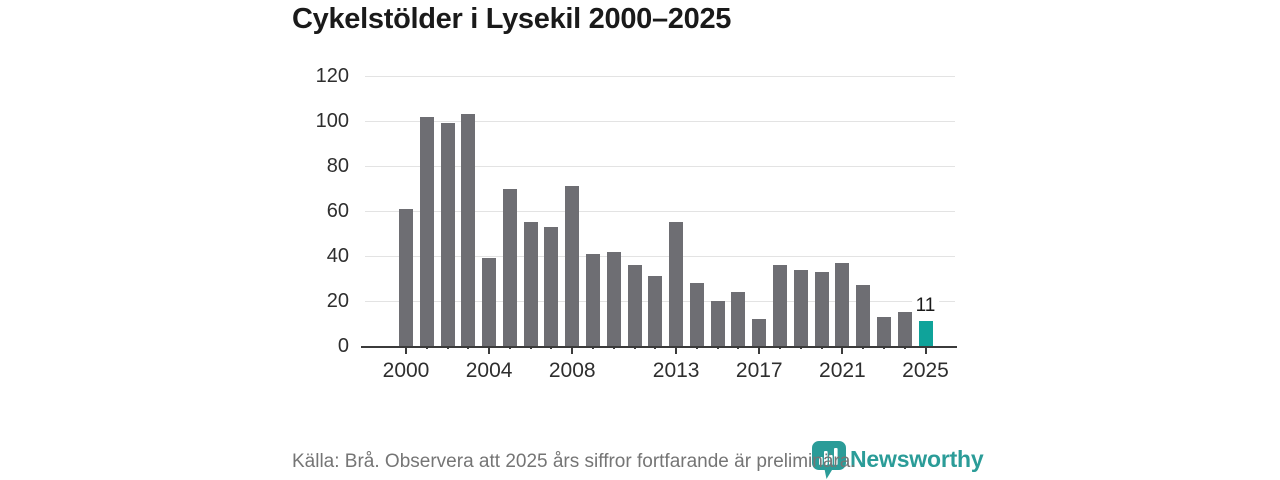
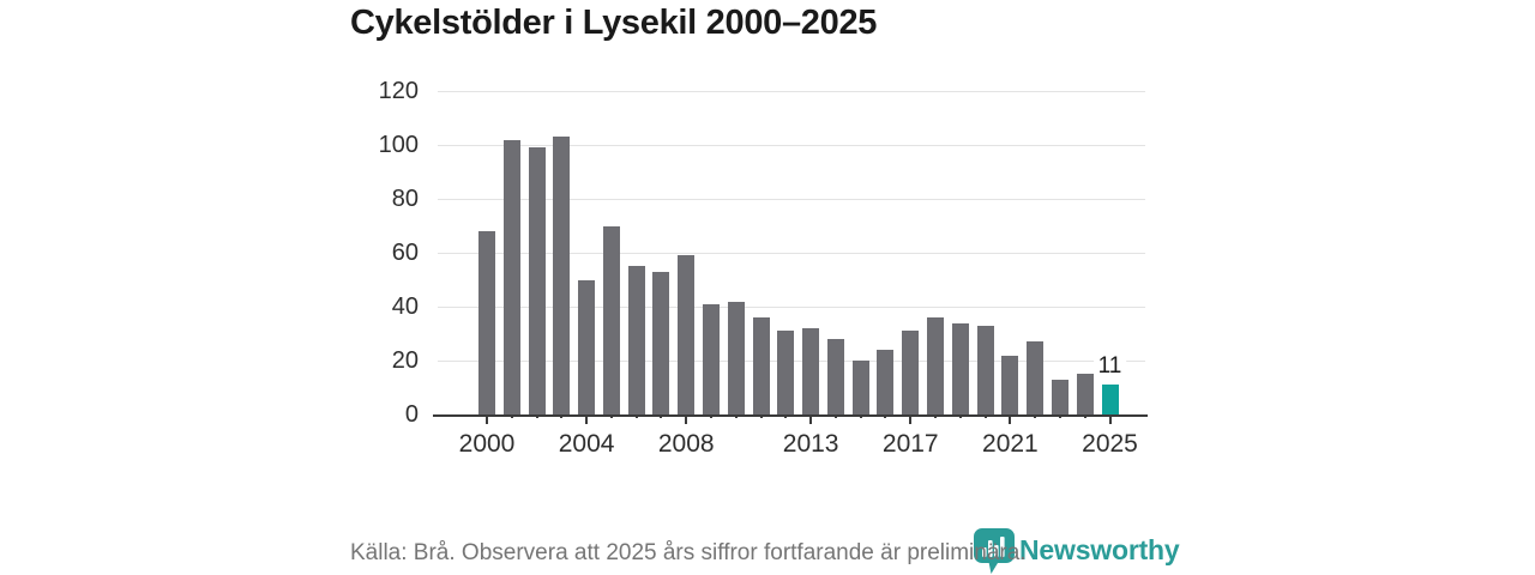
2000: 61 -> 68
2004: 39 -> 50
2008: 71 -> 59
2013: 55 -> 32
2017: 12 -> 31
2021: 37 -> 22
